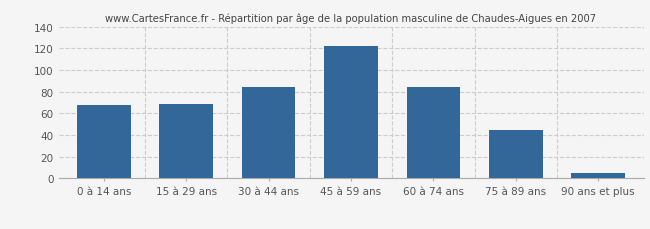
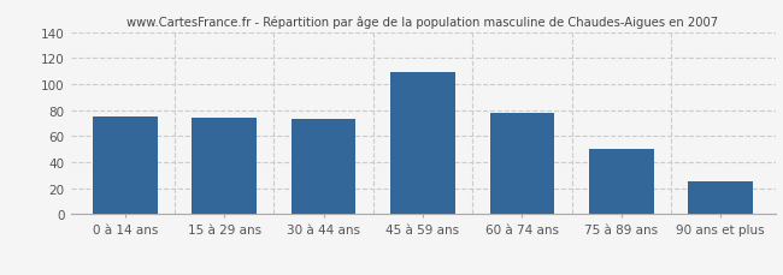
0 à 14 ans: 68 -> 75
15 à 29 ans: 69 -> 74
30 à 44 ans: 84 -> 73
45 à 59 ans: 122 -> 109
60 à 74 ans: 84 -> 78
75 à 89 ans: 45 -> 50
90 ans et plus: 5 -> 25
